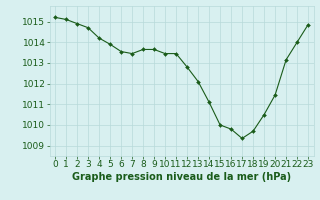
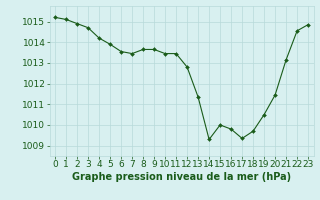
13: 1012.10 -> 1011.35
14: 1011.10 -> 1009.30
22: 1014.00 -> 1014.55
